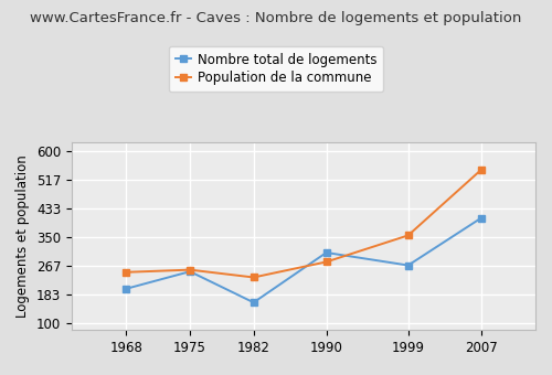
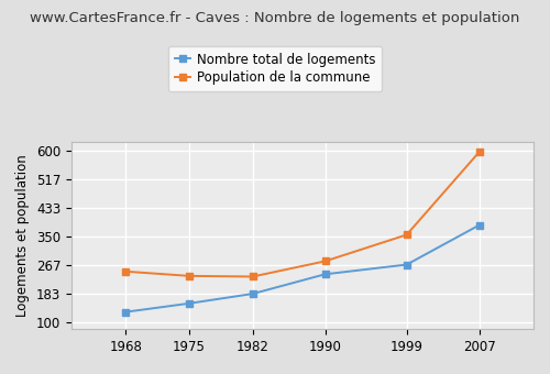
Nombre total de logements/1968: 200 -> 130
Nombre total de logements/1975: 250 -> 155
Population de la commune/1975: 255 -> 235
Nombre total de logements/1982: 160 -> 183
Nombre total de logements/1990: 305 -> 240
Nombre total de logements/2007: 405 -> 383
Population de la commune/2007: 545 -> 596
